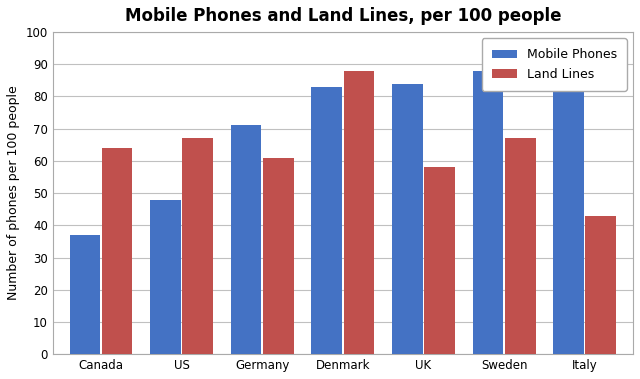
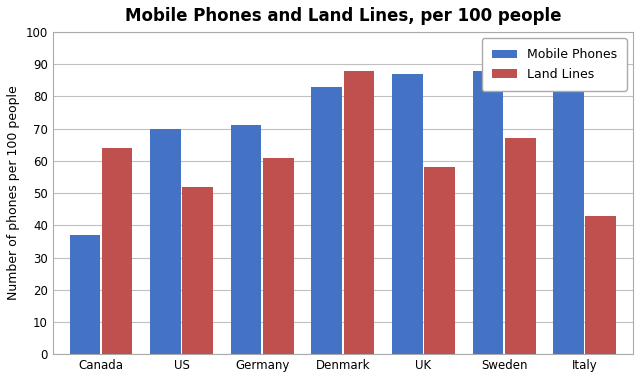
Mobile Phones/US: 48 -> 70
Land Lines/US: 67 -> 52
Mobile Phones/UK: 84 -> 87
